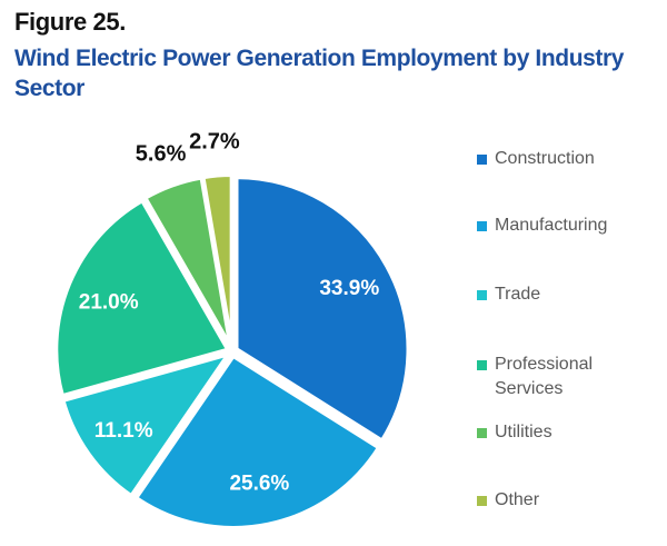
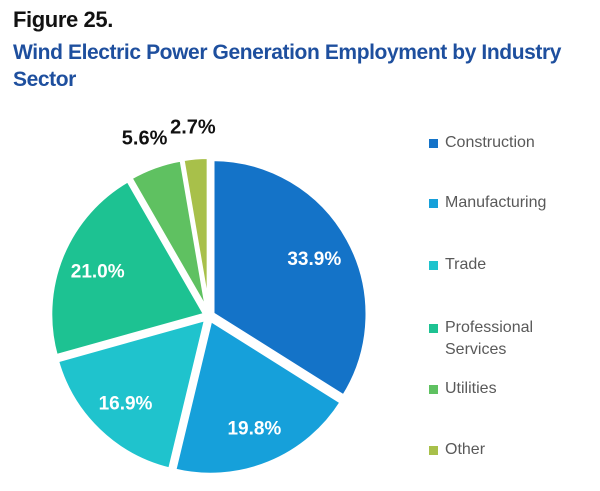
Manufacturing: 25.6% -> 19.8%
Trade: 11.1% -> 16.9%
